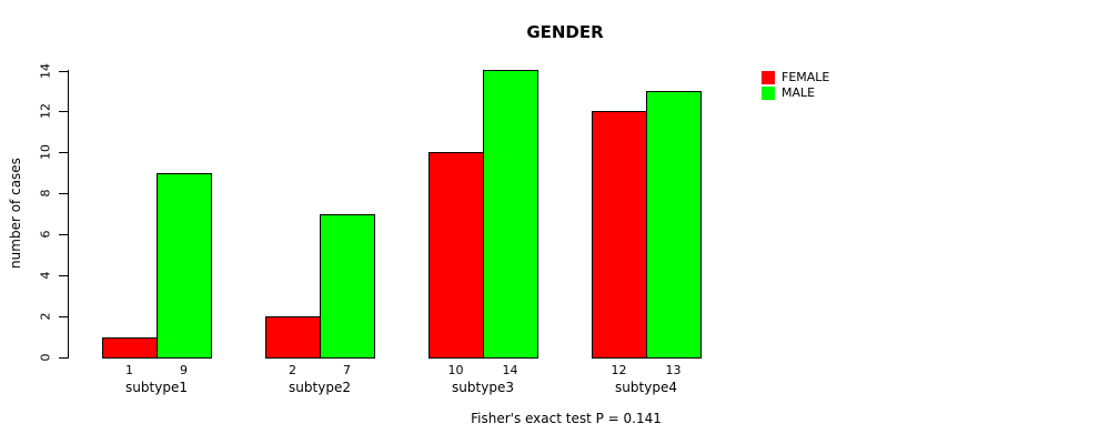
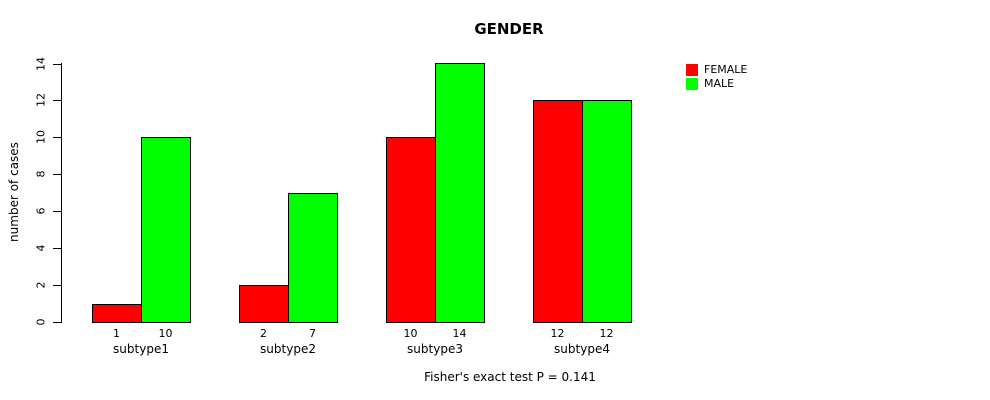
MALE/subtype1: 9 -> 10
MALE/subtype4: 13 -> 12
